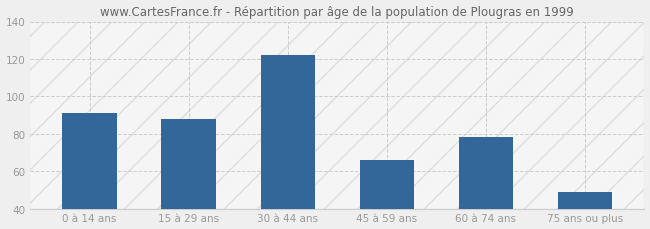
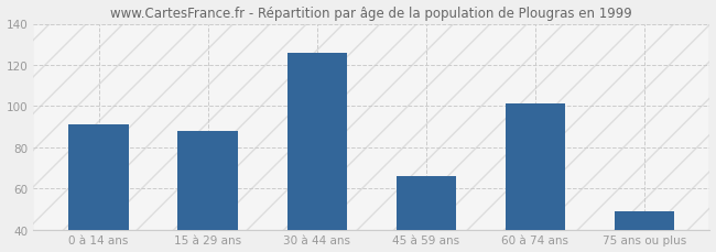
30 à 44 ans: 122 -> 126
60 à 74 ans: 78 -> 101
